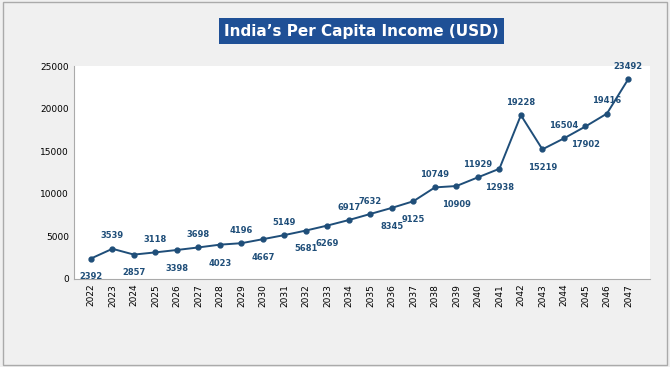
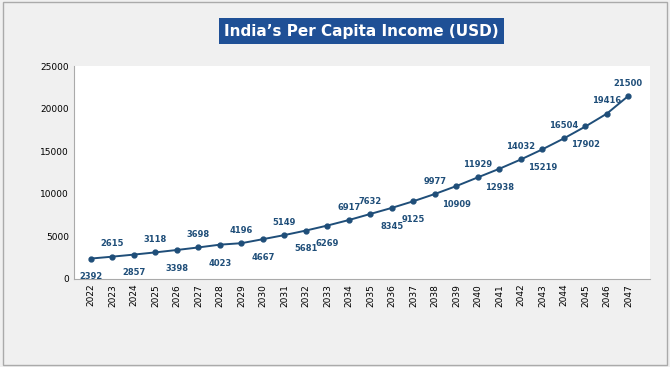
2023: 3539 -> 2615
2038: 10749 -> 9977
2042: 19228 -> 14032
2047: 23492 -> 21500
